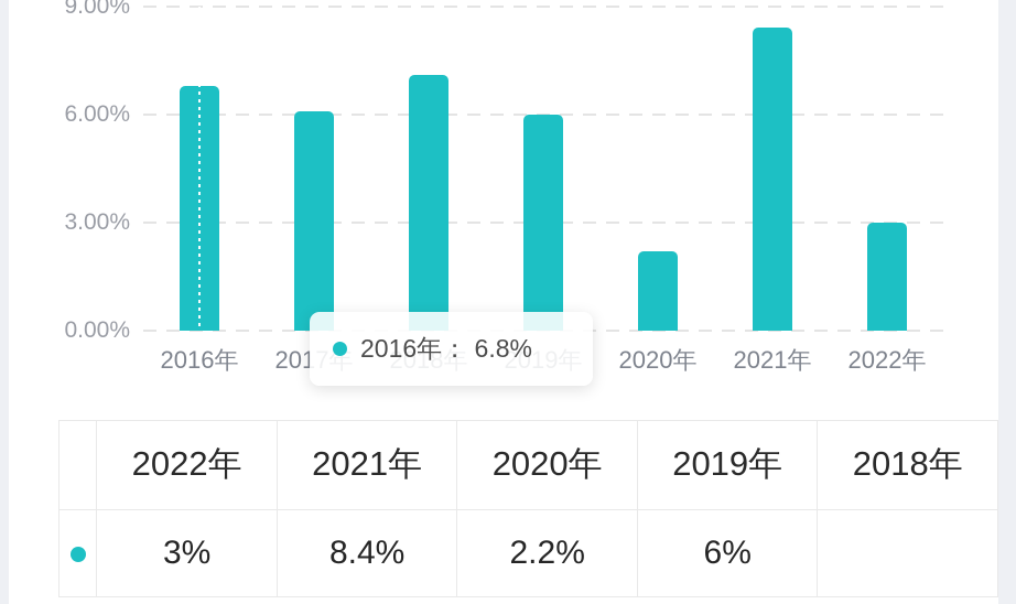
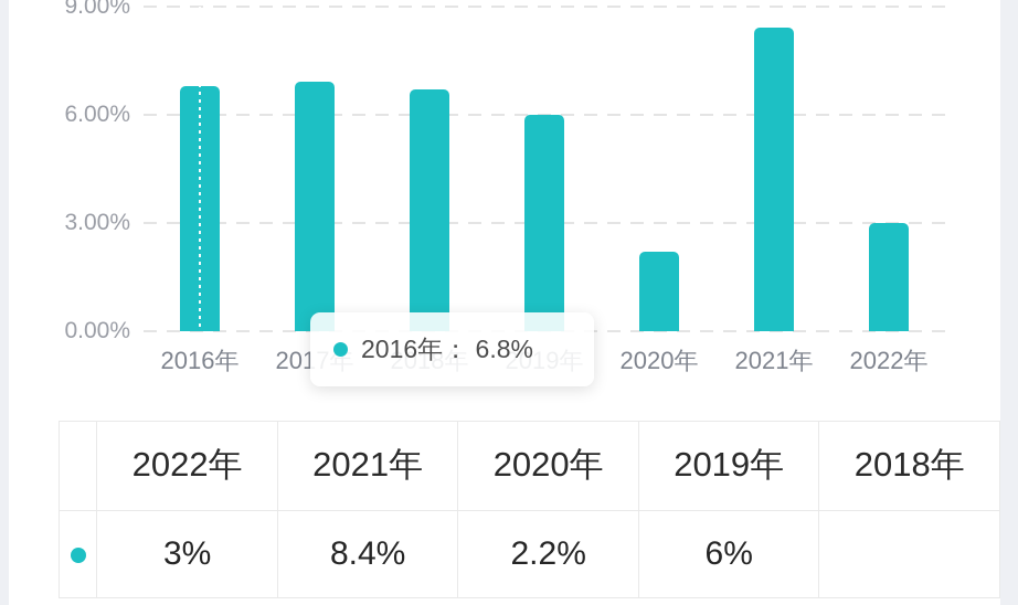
2017年: 6.1% -> 6.9%
2018年: 7.1% -> 6.7%
